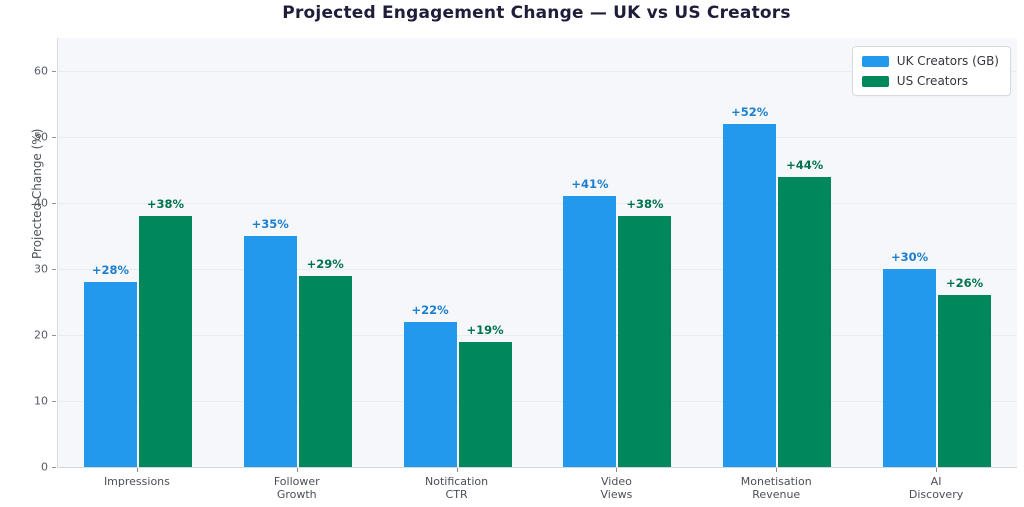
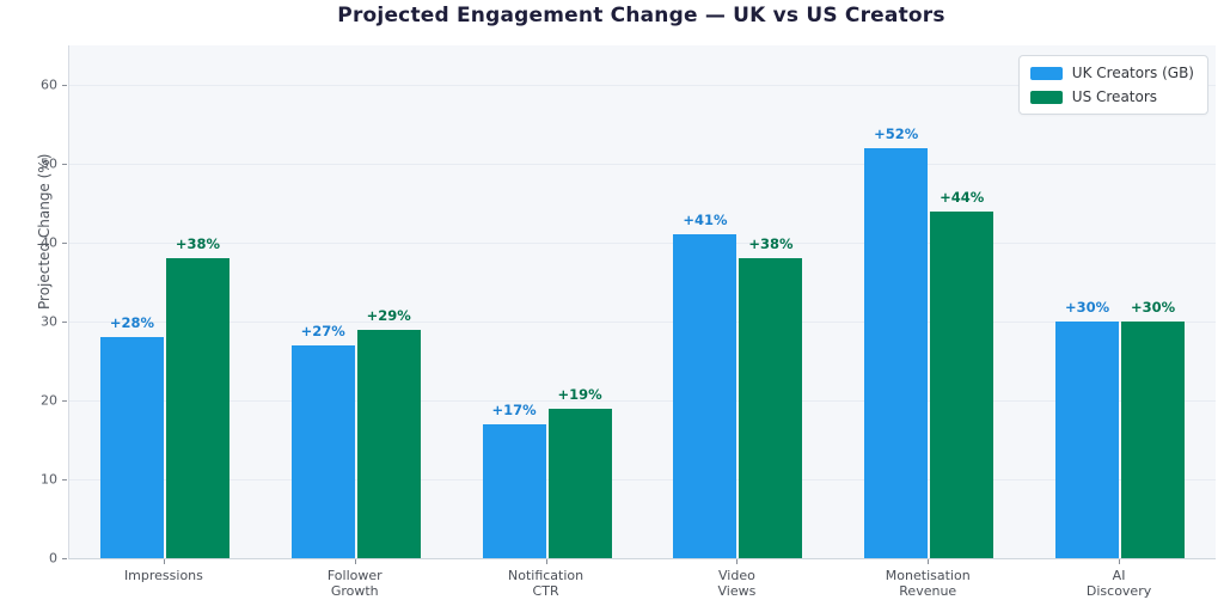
UK Creators (GB)/Follower Growth: +35% -> +27%
UK Creators (GB)/Notification CTR: +22% -> +17%
US Creators/AI Discovery: +26% -> +30%
